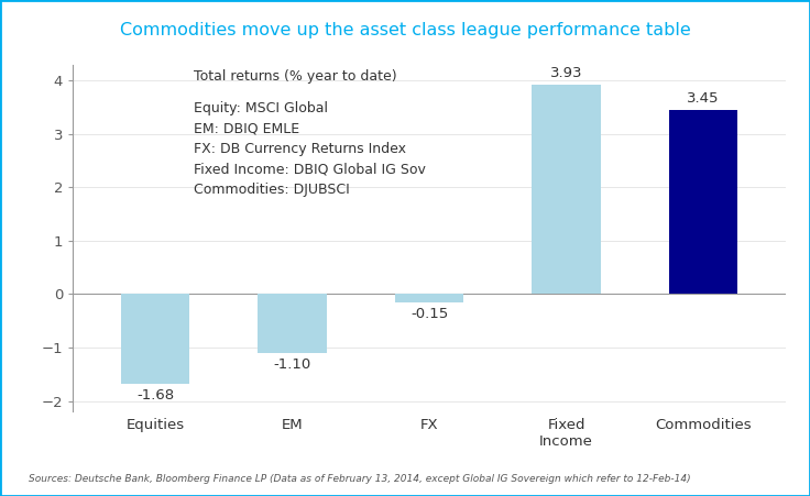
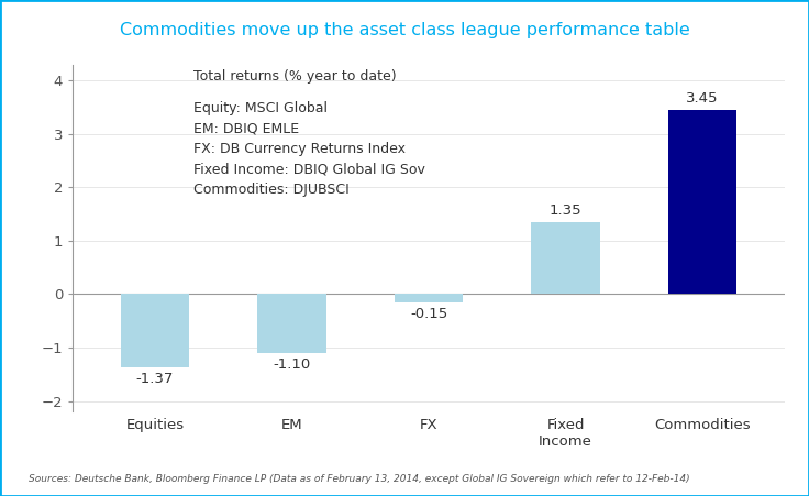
Equities: -1.68 -> -1.37
Fixed Income: 3.93 -> 1.35
